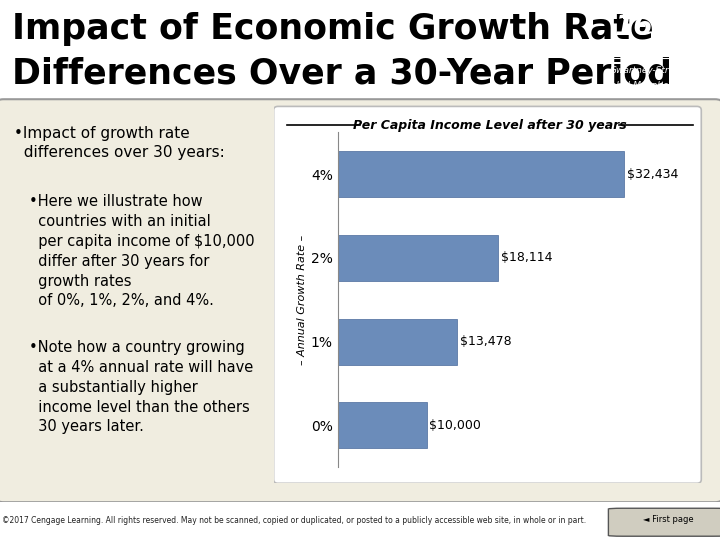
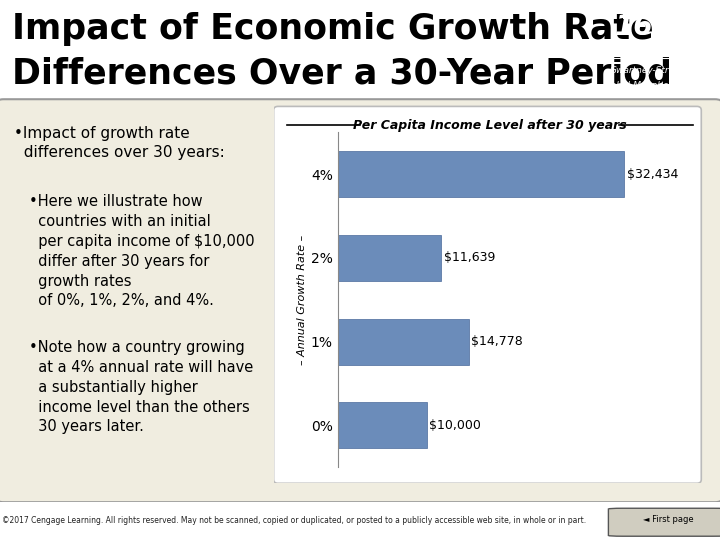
2%: $18,114 -> $11,639
1%: $13,478 -> $14,778
